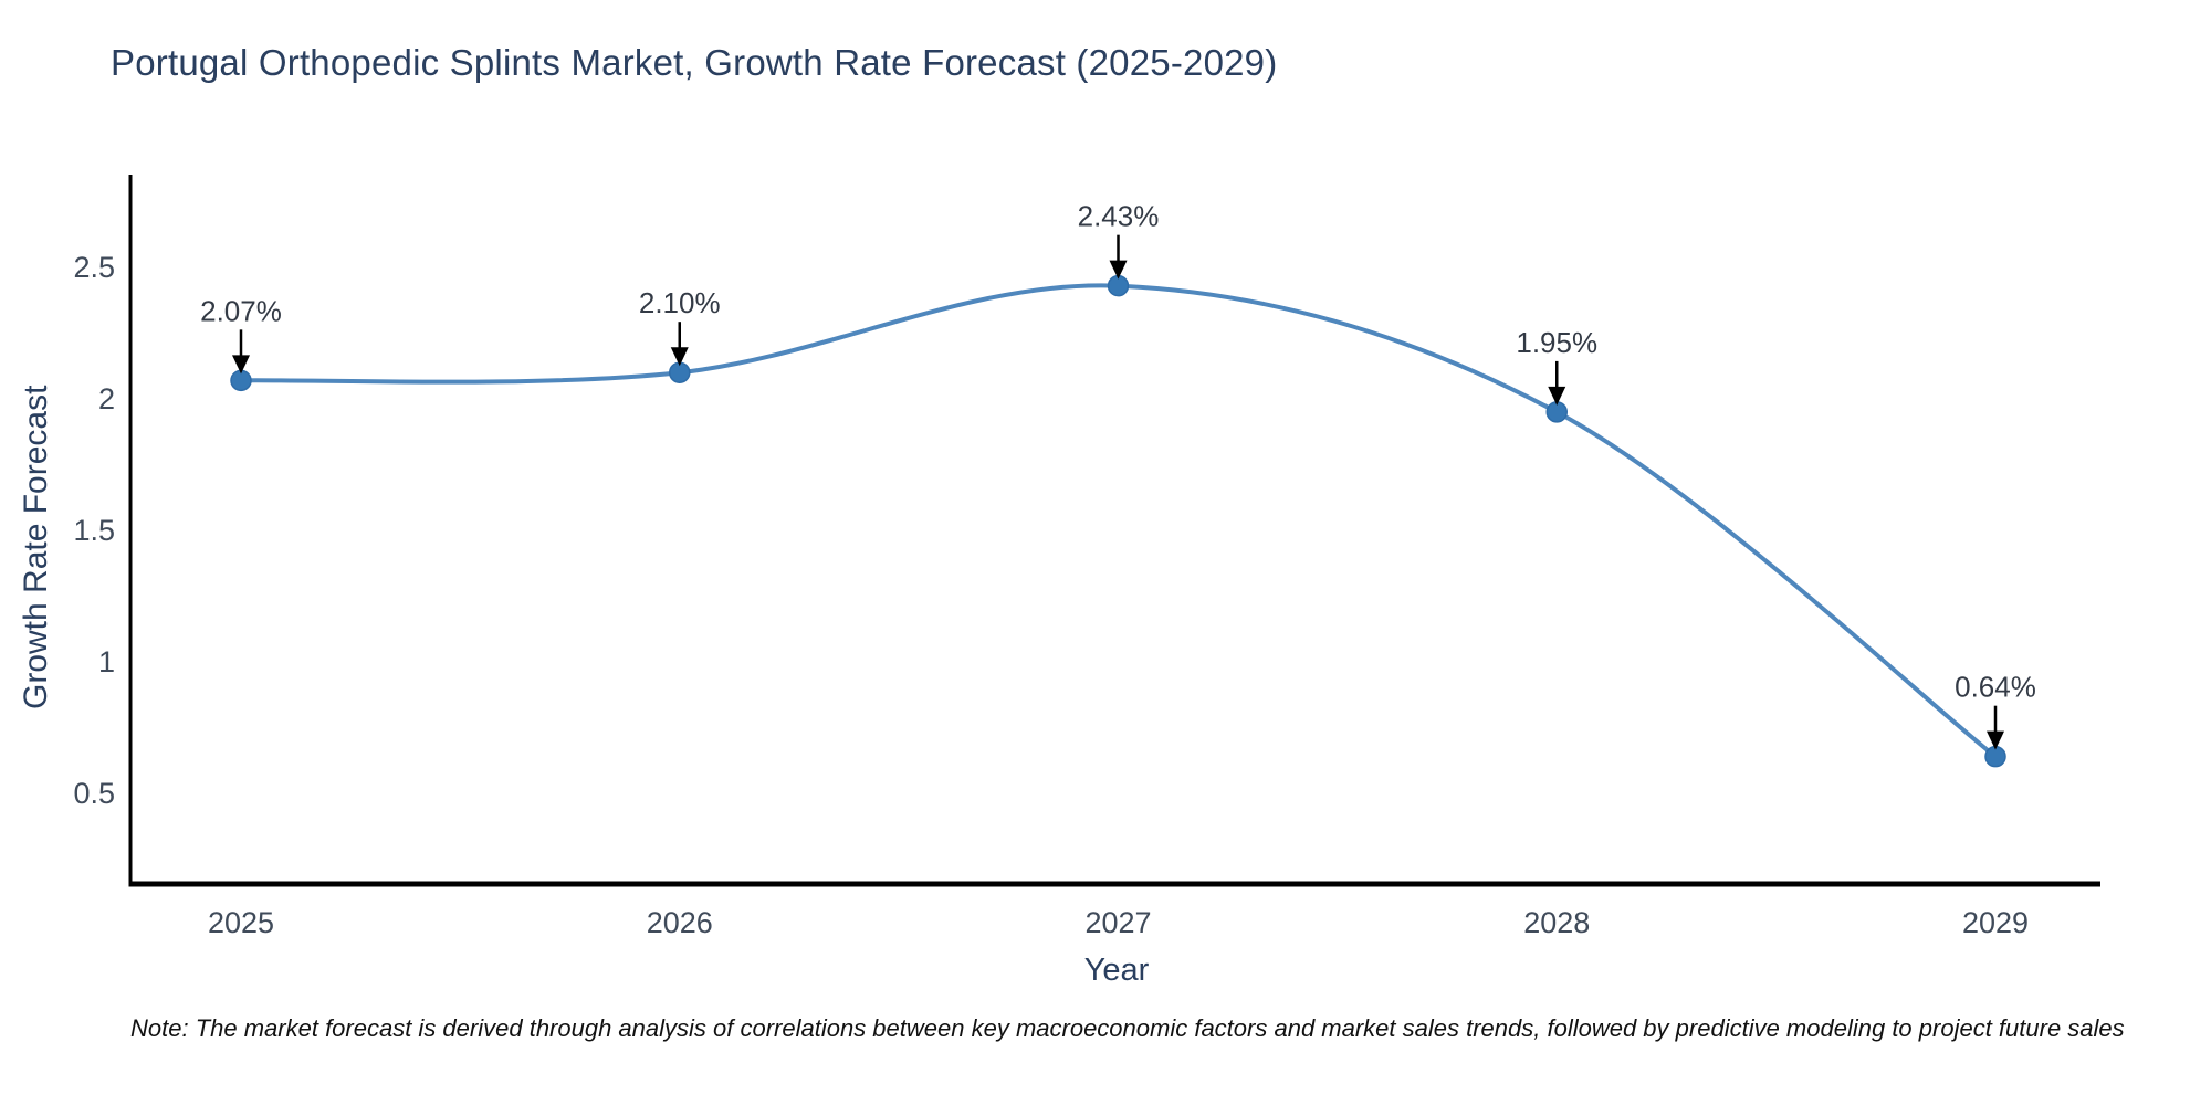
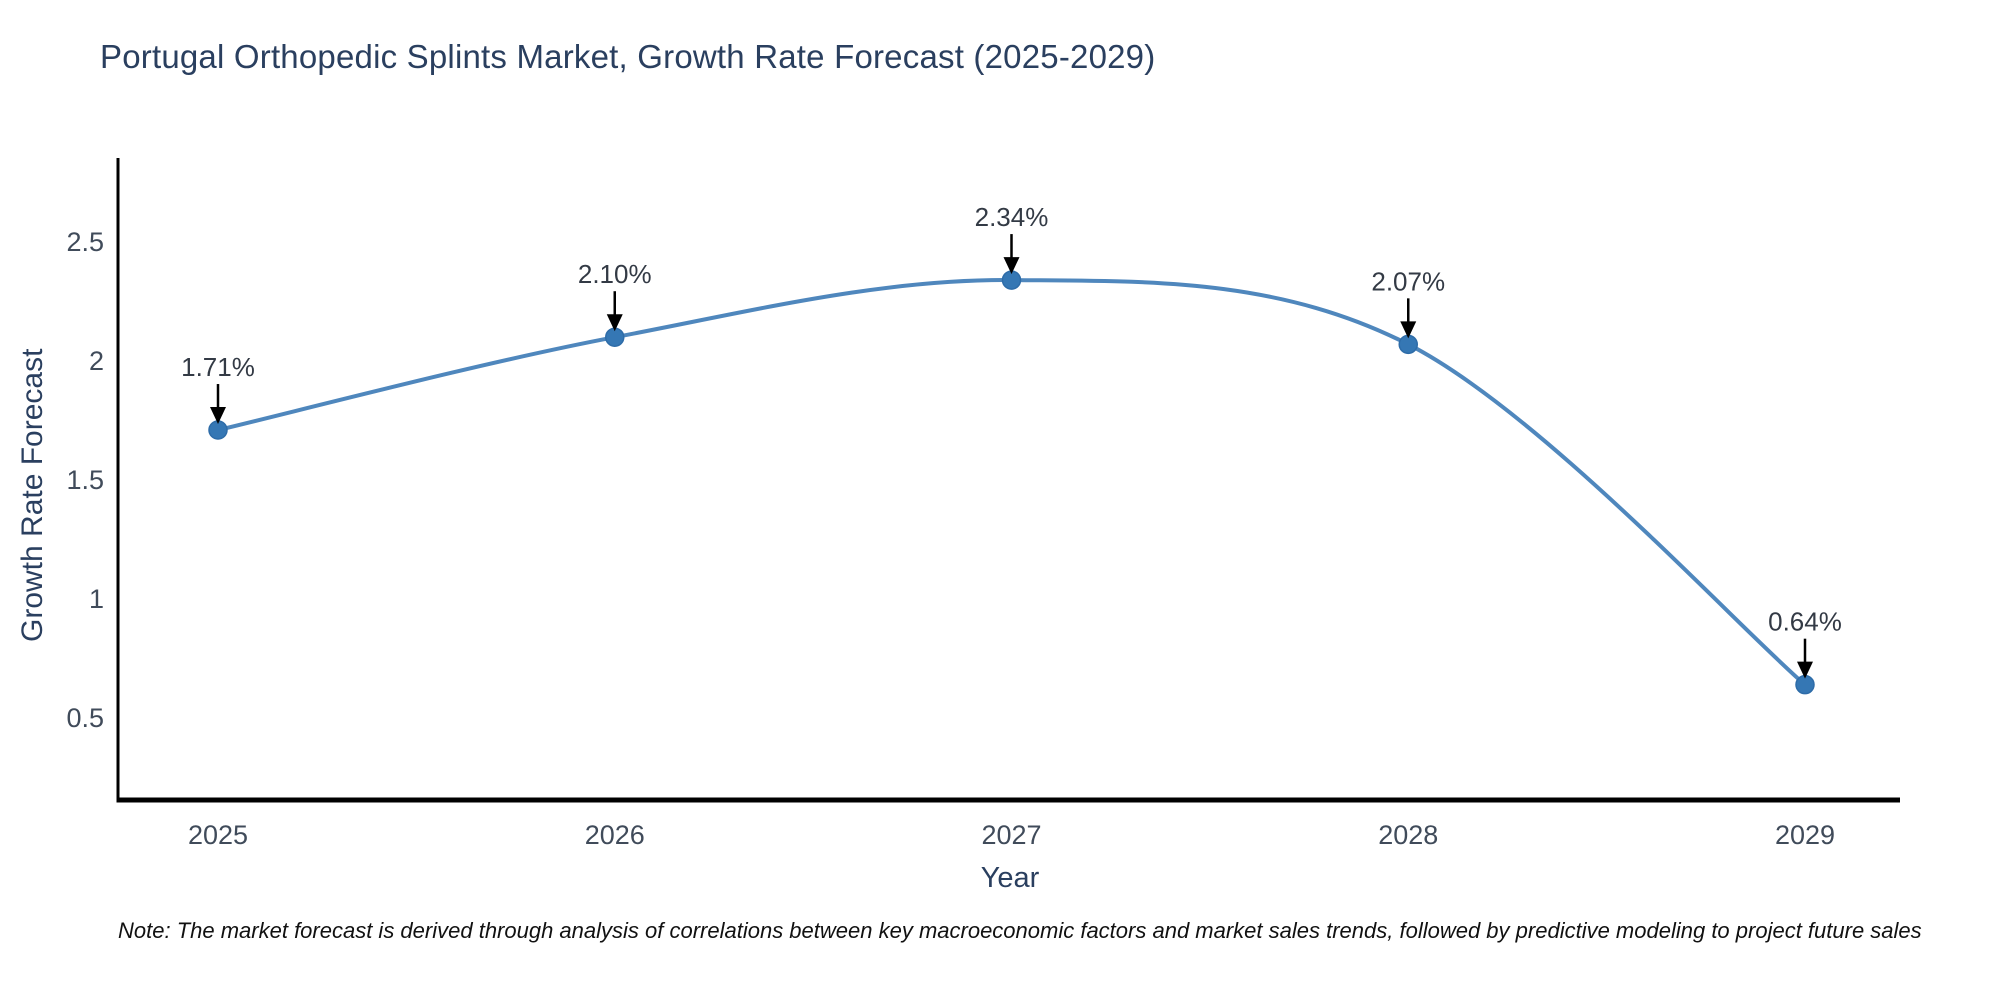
2025: 2.07% -> 1.71%
2027: 2.43% -> 2.34%
2028: 1.95% -> 2.07%
